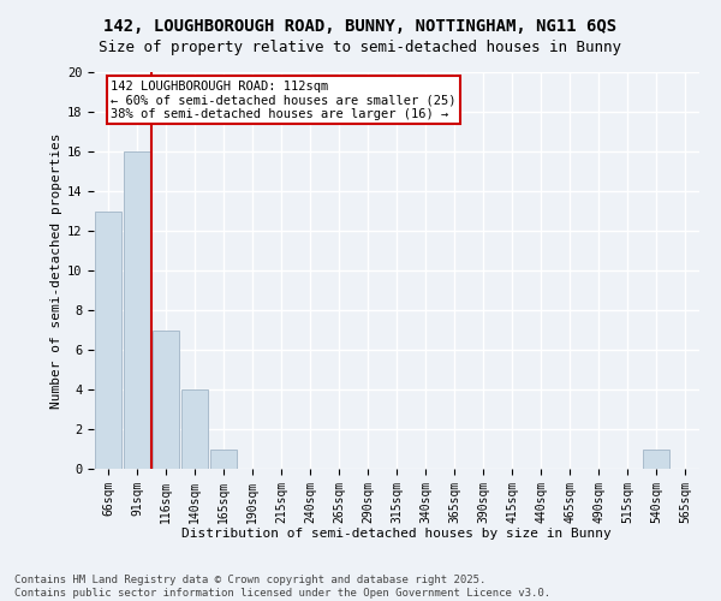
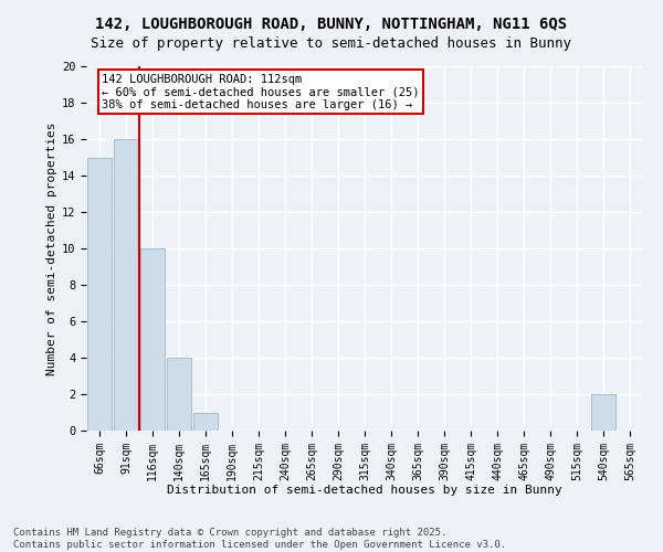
66sqm: 13 -> 15
116sqm: 7 -> 10
540sqm: 1 -> 2
